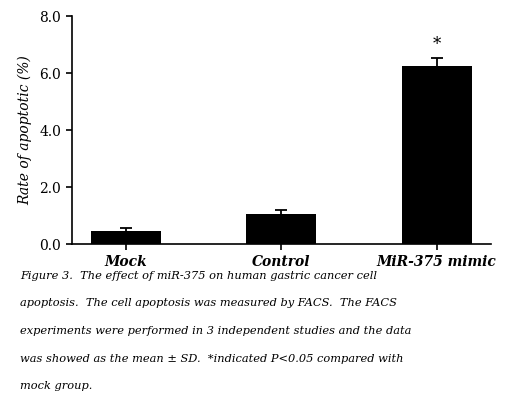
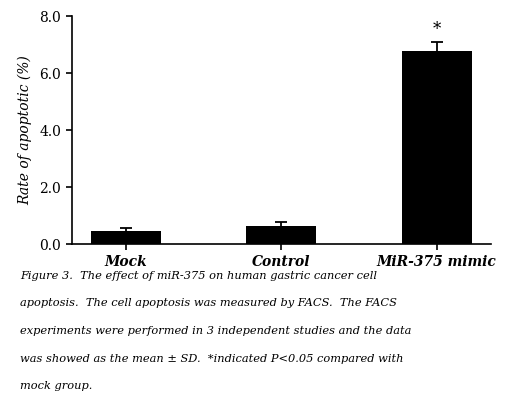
Control: 1.05 -> 0.65
MiR-375 mimic: 6.25 -> 6.78
